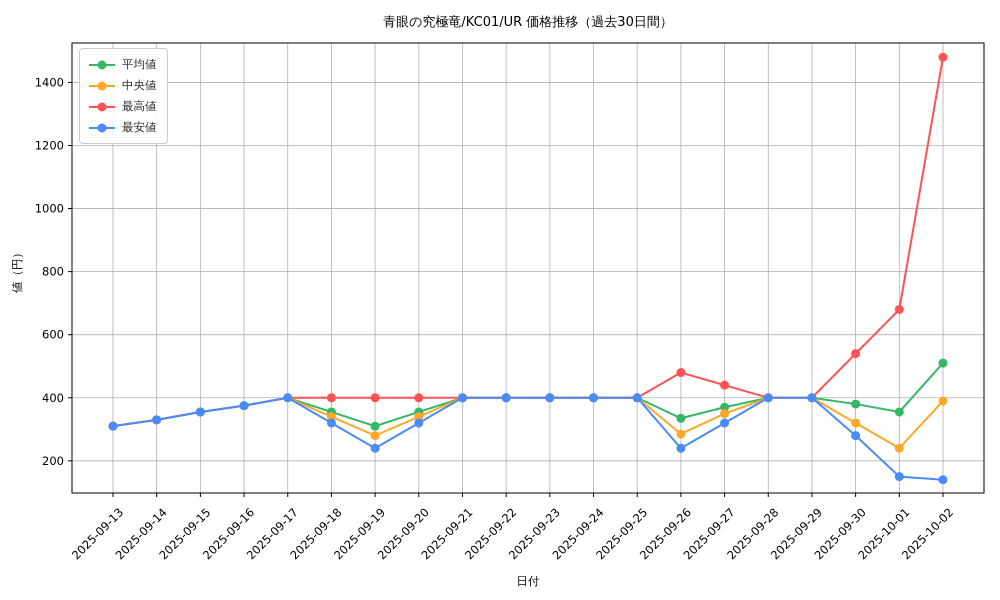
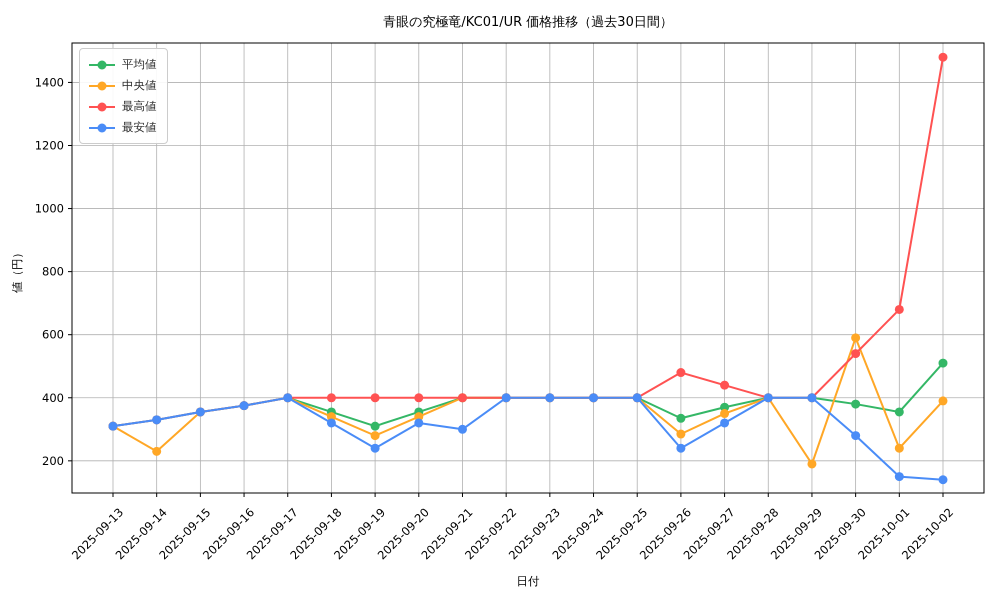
中央値/2025-09-14: 330 -> 230
最安値/2025-09-21: 400 -> 300
中央値/2025-09-29: 400 -> 190
中央値/2025-09-30: 320 -> 590
